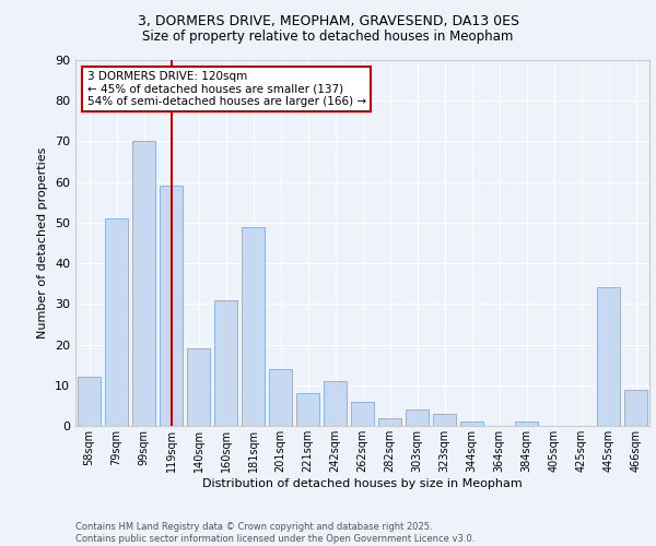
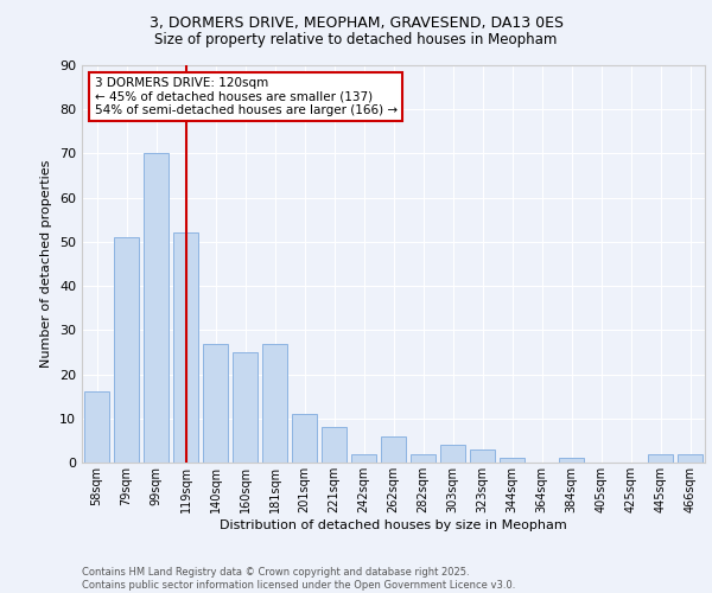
58sqm: 12 -> 16
119sqm: 59 -> 52
140sqm: 19 -> 27
160sqm: 31 -> 25
181sqm: 49 -> 27
201sqm: 14 -> 11
242sqm: 11 -> 2
445sqm: 34 -> 2
466sqm: 9 -> 2
